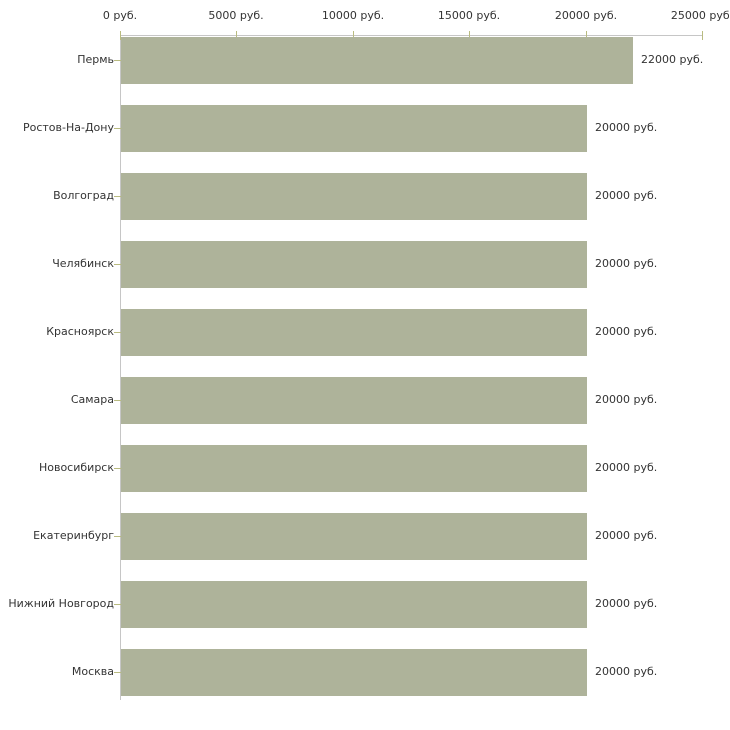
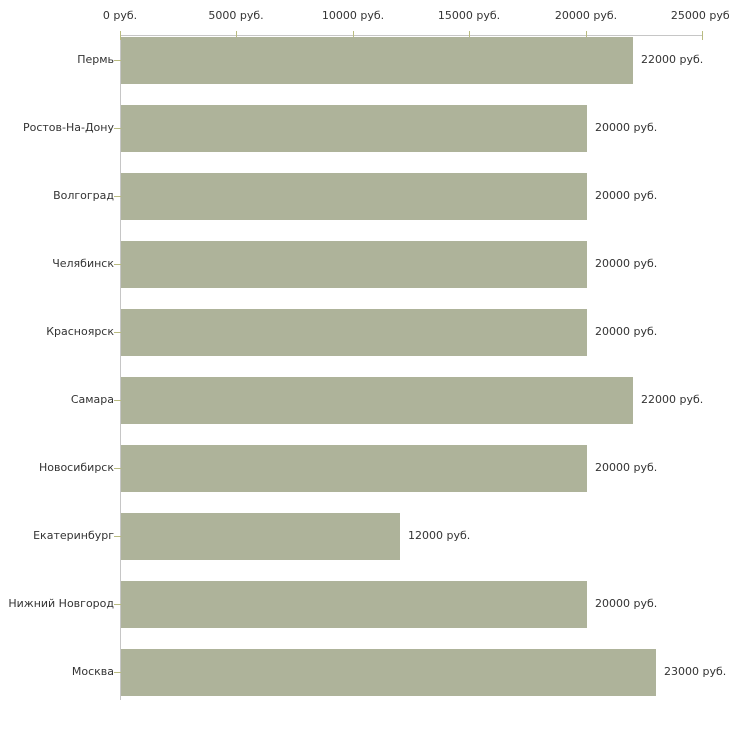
Самара: 20000 -> 22000
Екатеринбург: 20000 -> 12000
Москва: 20000 -> 23000
